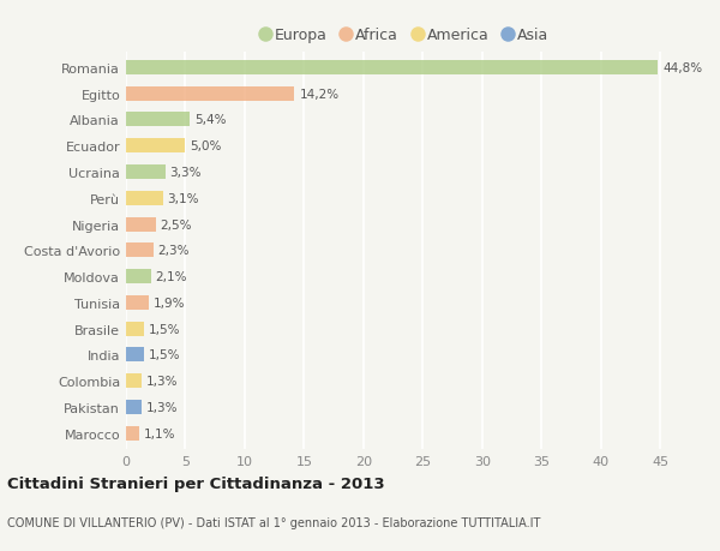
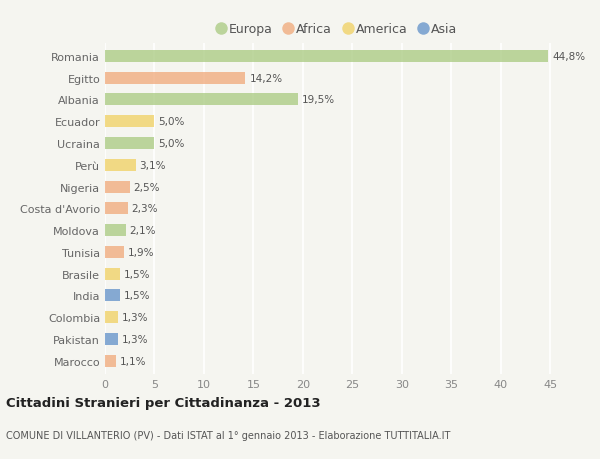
Albania: 5,4% -> 19,5%
Ucraina: 3,3% -> 5,0%
